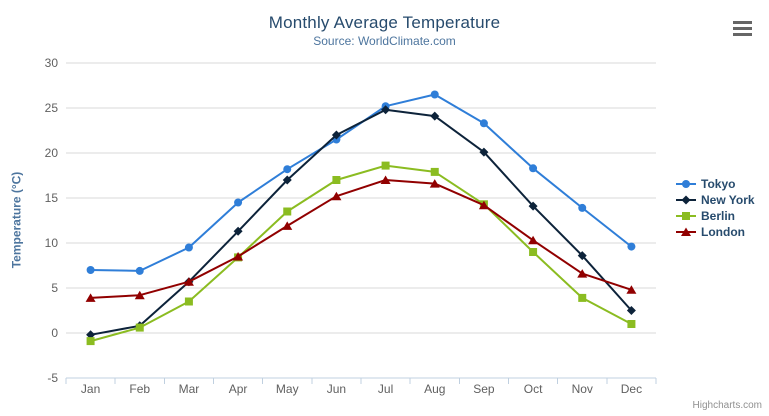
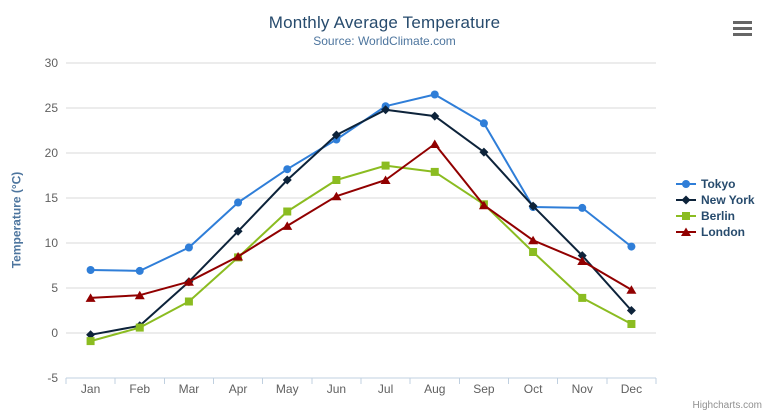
London/Aug: 17 -> 21
Tokyo/Oct: 18 -> 14
London/Nov: 7 -> 8
